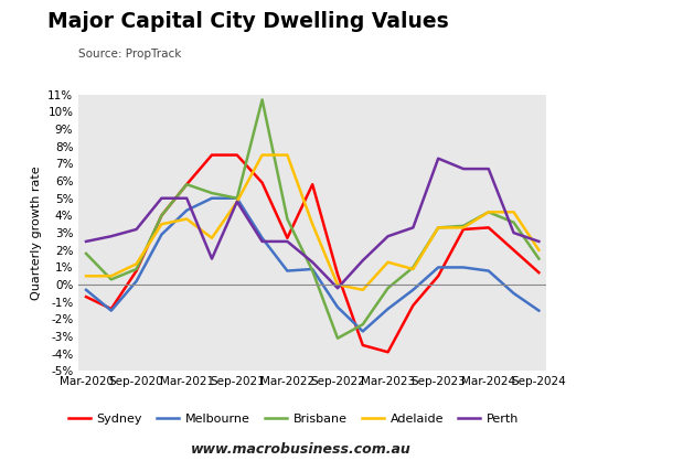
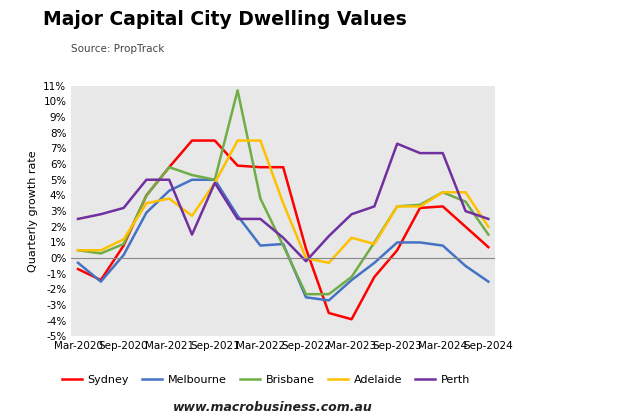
Brisbane/Mar-2020: 1.8% -> 0.5%
Sydney/Mar-2022: 2.7% -> 5.8%
Melbourne/Sep-2022: -1.3% -> -2.5%
Brisbane/Sep-2022: -3.1% -> -2.3%
Brisbane/Mar-2023: -0.2% -> -1.2%
